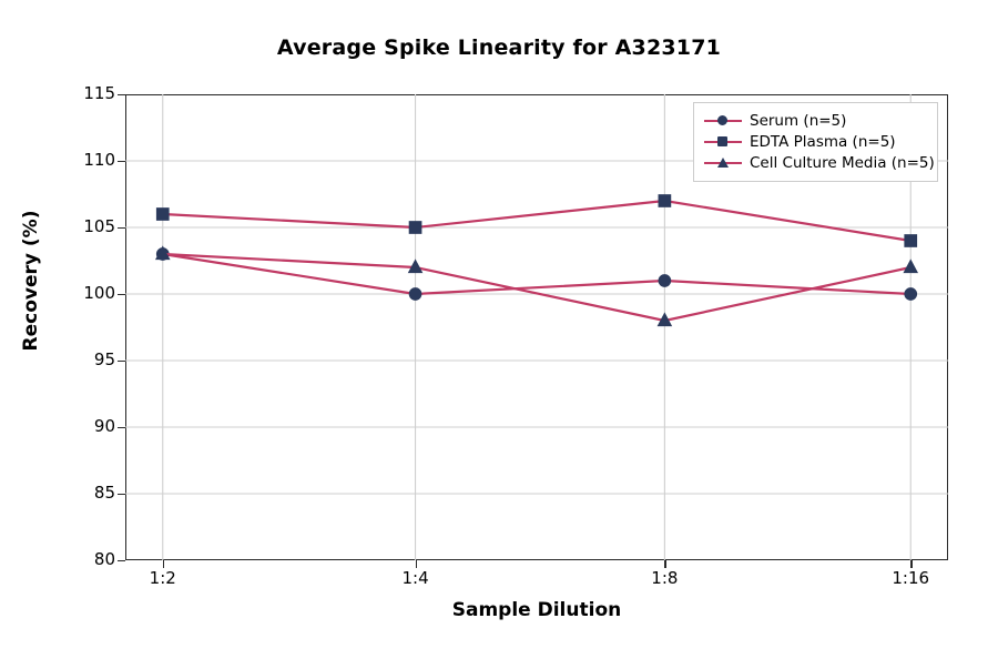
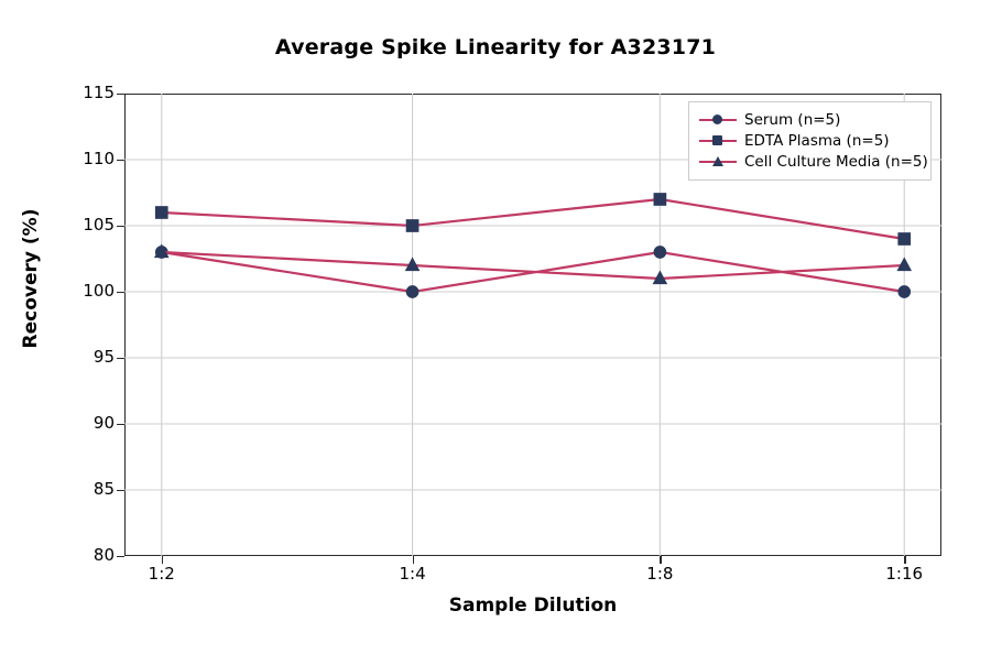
Serum (n=5)/1:8: 101 -> 103
Cell Culture Media (n=5)/1:8: 98 -> 101
